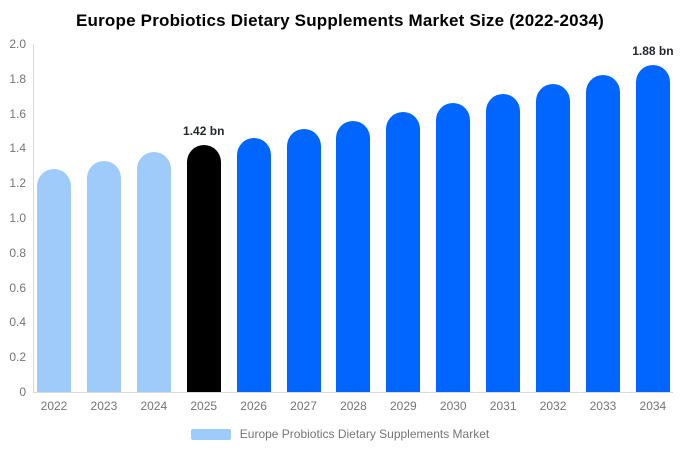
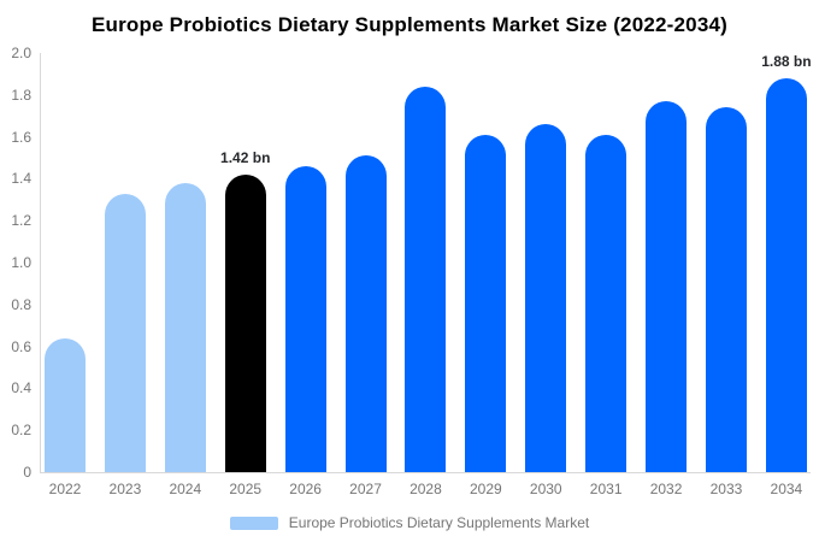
2022: 1.28 -> 0.64
2028: 1.56 -> 1.84
2031: 1.71 -> 1.61
2033: 1.82 -> 1.74
